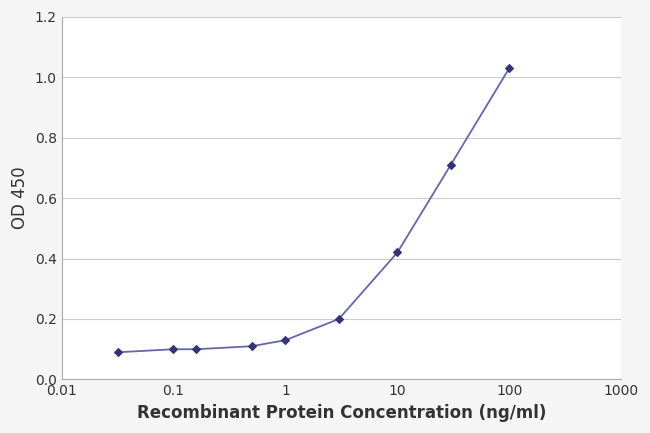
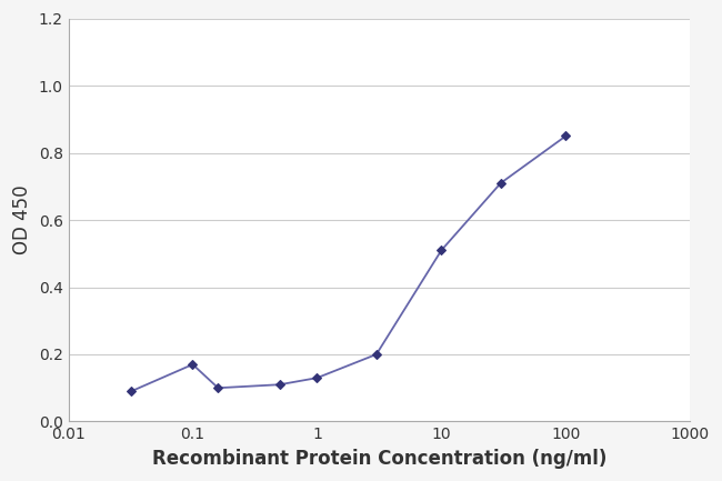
0.1: 0.10 -> 0.17
10: 0.42 -> 0.51
100: 1.03 -> 0.85
